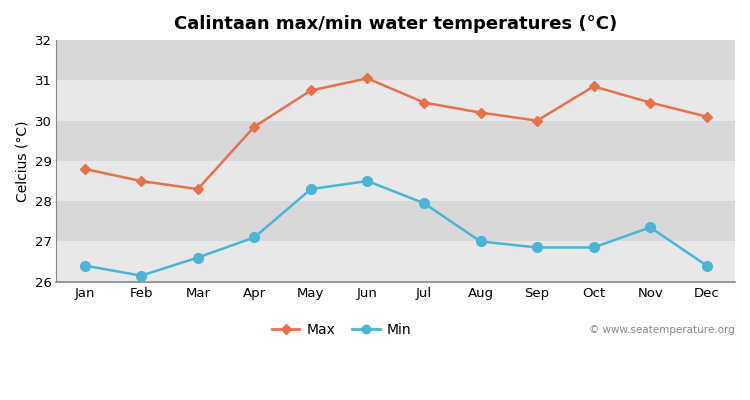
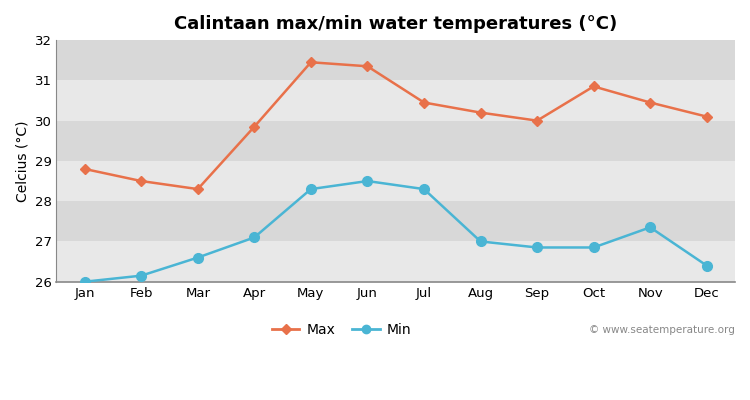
Min/Jan: 26.40 -> 26.00
Max/May: 30.75 -> 31.45
Max/Jun: 31.05 -> 31.35
Min/Jul: 27.95 -> 28.30
